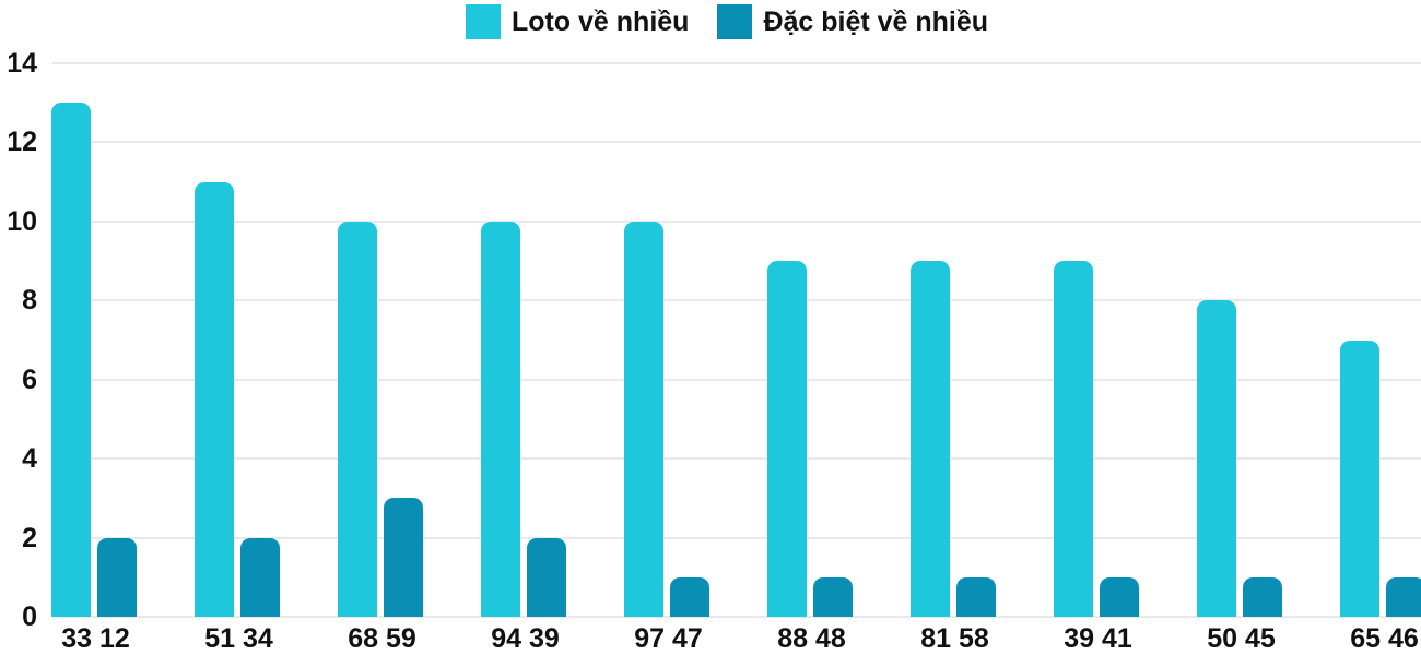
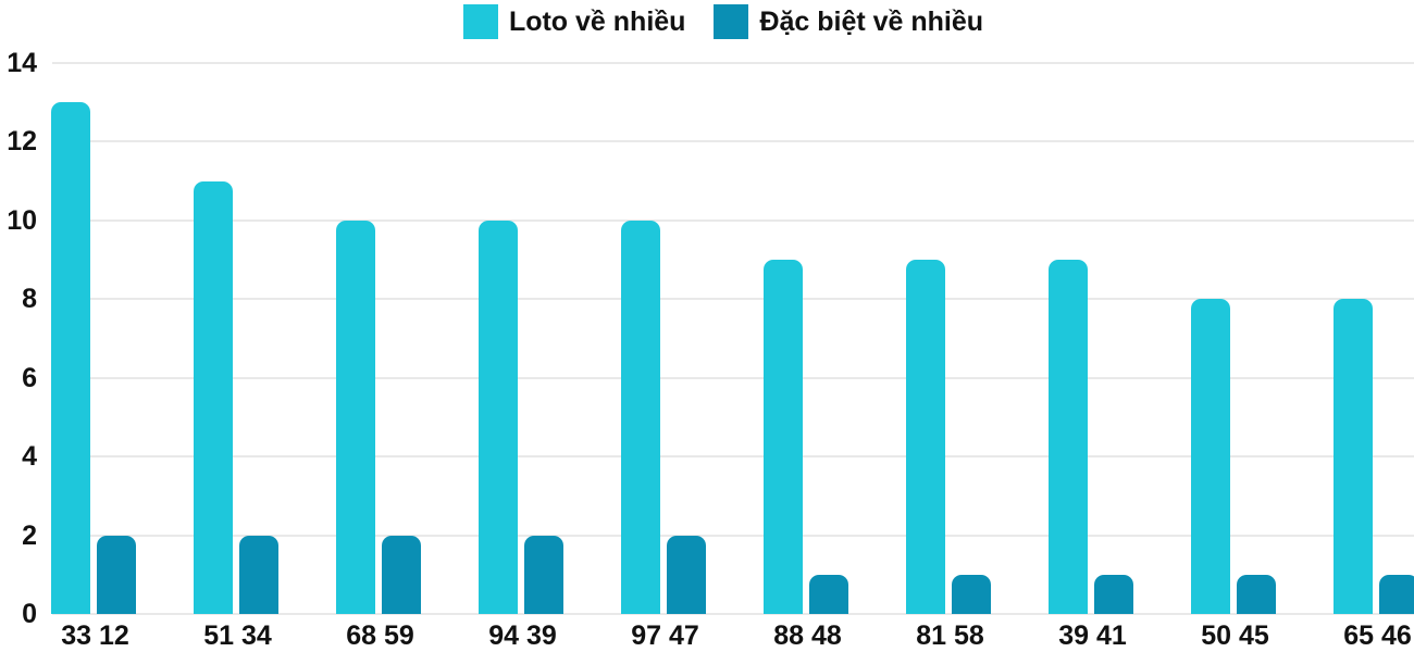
Đặc biệt về nhiều/68 59: 3 -> 2
Đặc biệt về nhiều/97 47: 1 -> 2
Loto về nhiều/65 46: 7 -> 8
